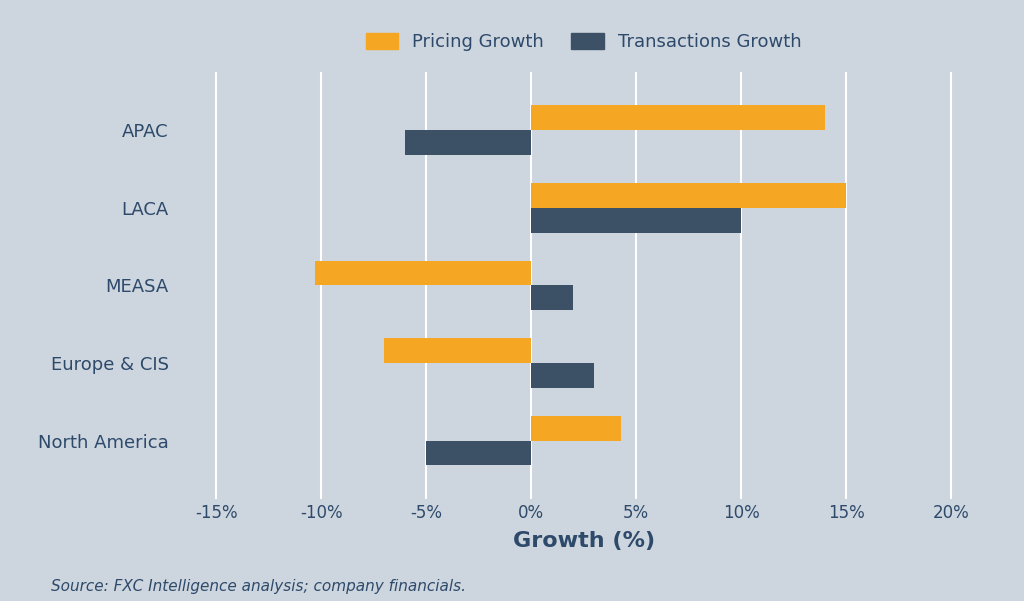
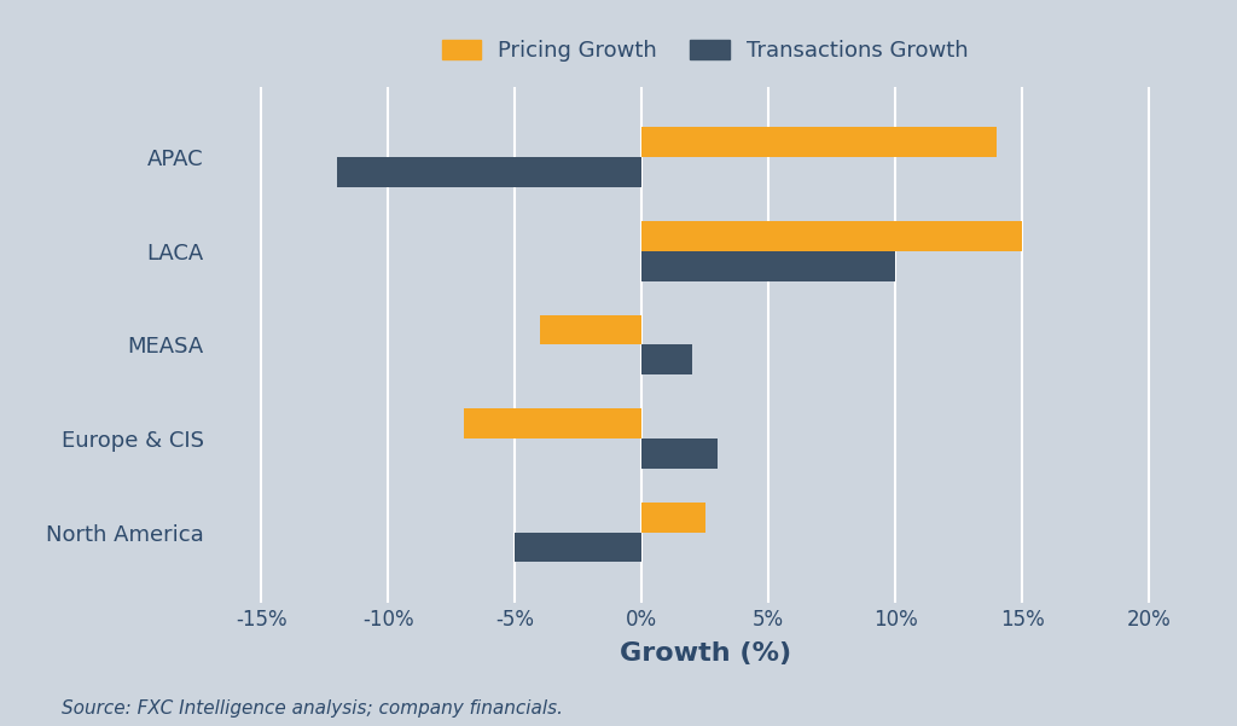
Transactions Growth/APAC: -6% -> -12%
Pricing Growth/MEASA: -10.3% -> -4.0%
Pricing Growth/North America: 4.3% -> 2.5%
